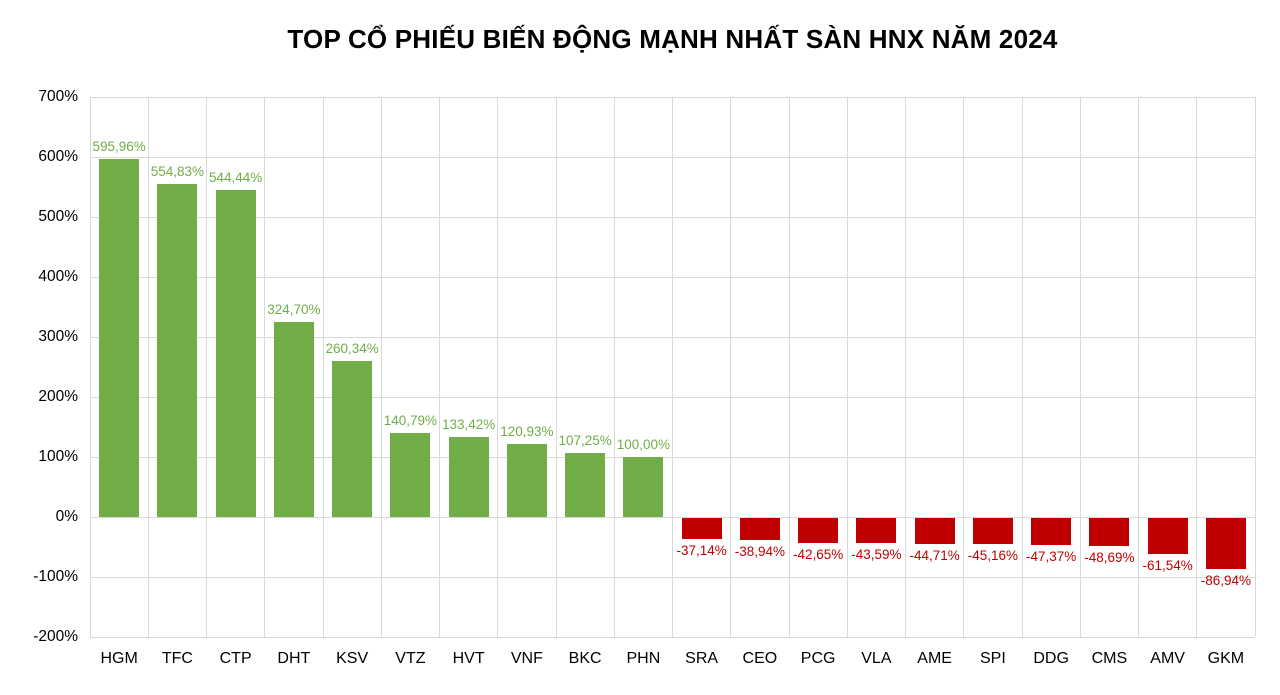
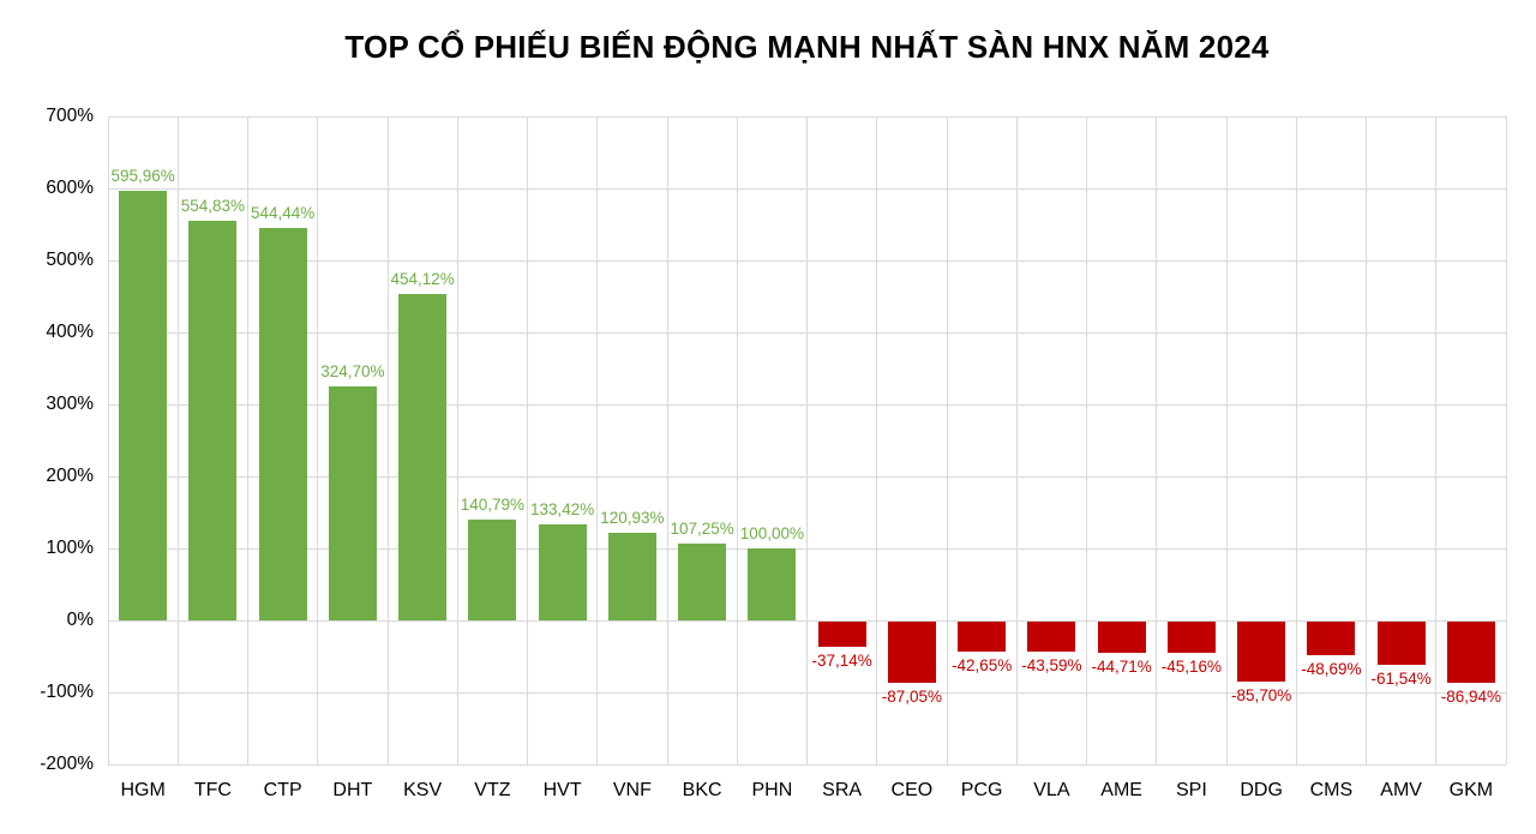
KSV: 260,34% -> 454,12%
CEO: -38,94% -> -87,05%
DDG: -47,37% -> -85,70%
